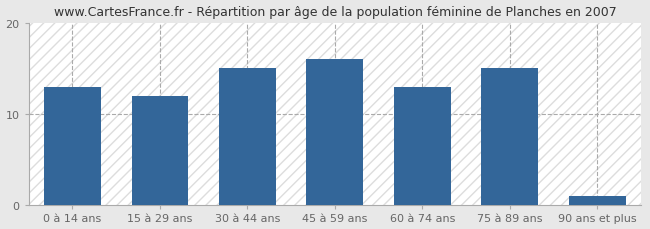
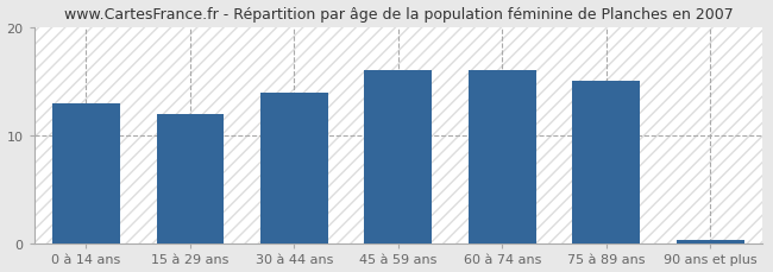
30 à 44 ans: 15.0 -> 14.0
60 à 74 ans: 13.0 -> 16.0
90 ans et plus: 1.0 -> 0.3
